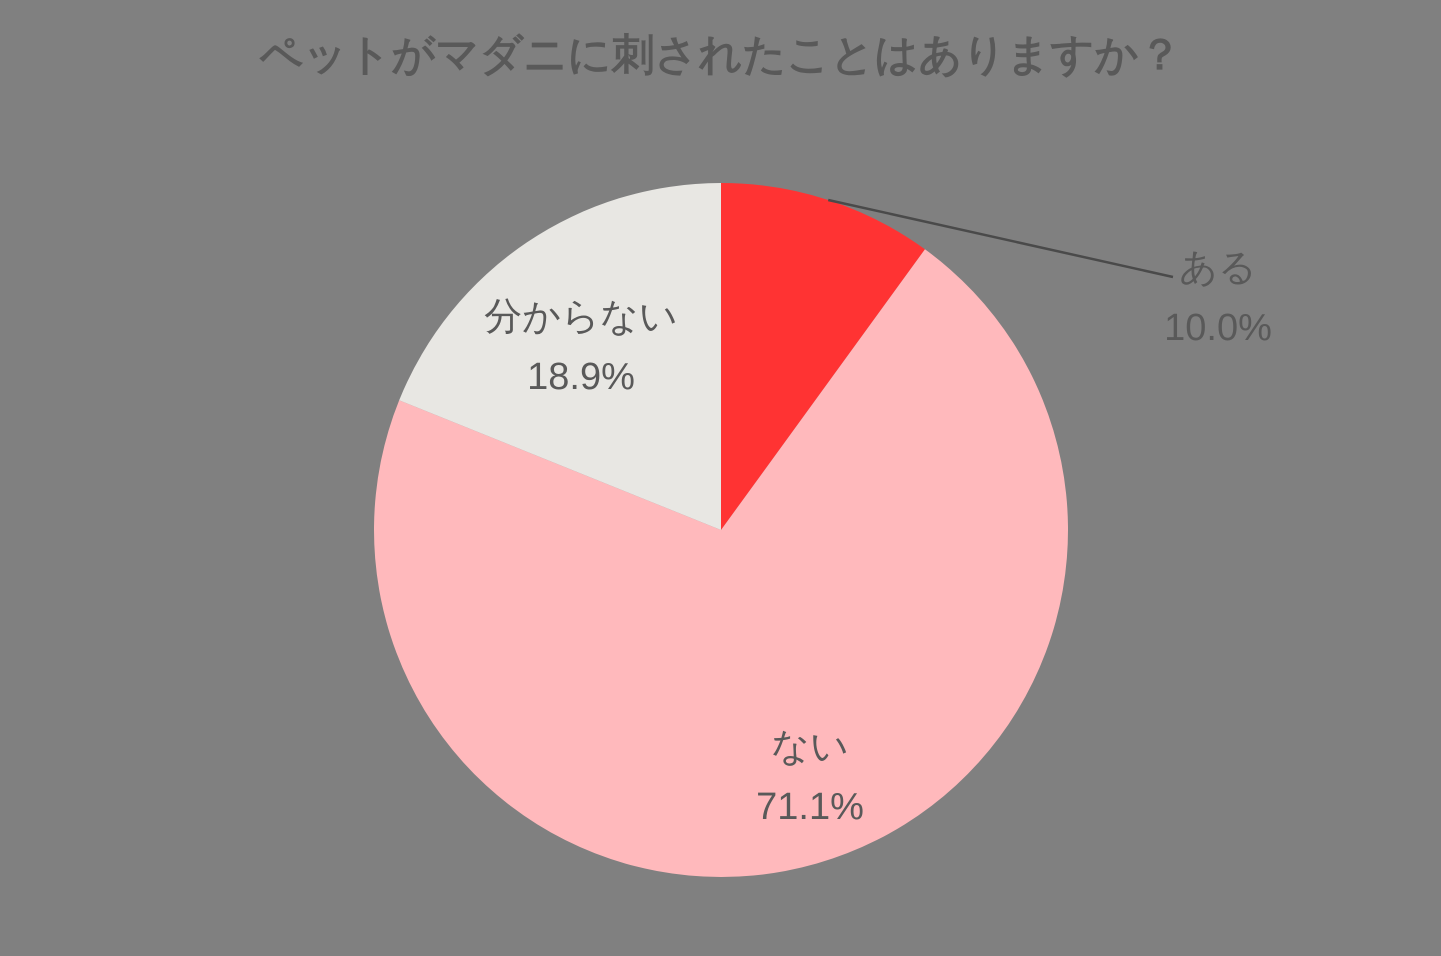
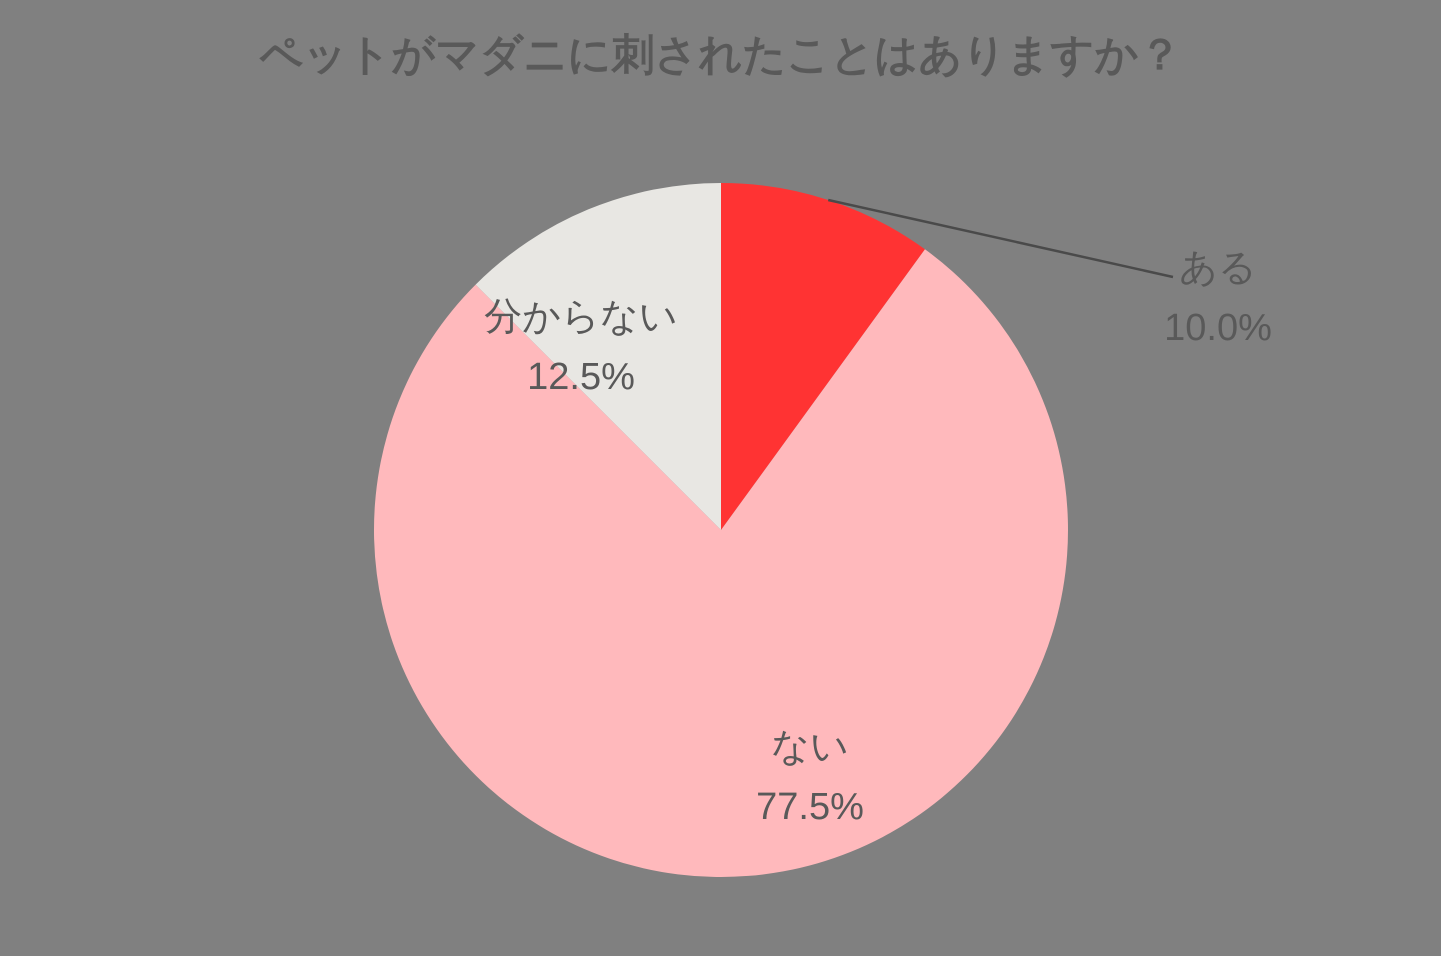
ない: 71.1% -> 77.5%
分からない: 18.9% -> 12.5%
